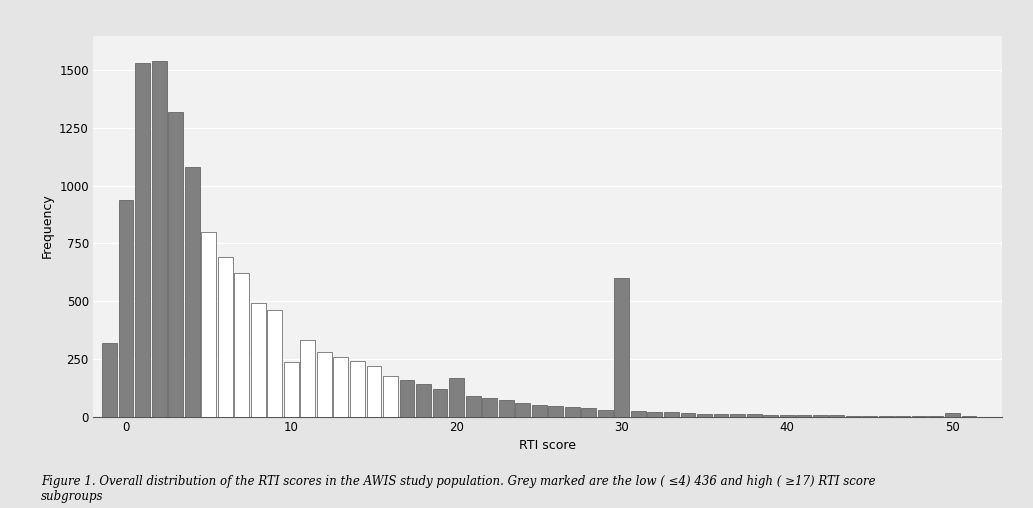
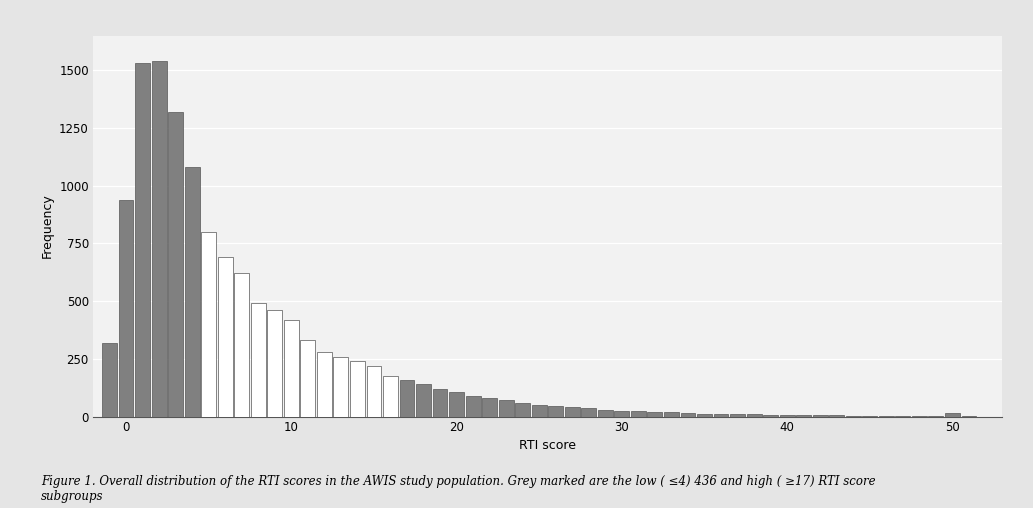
10: 235 -> 420
20: 165 -> 105
30: 600 -> 25
